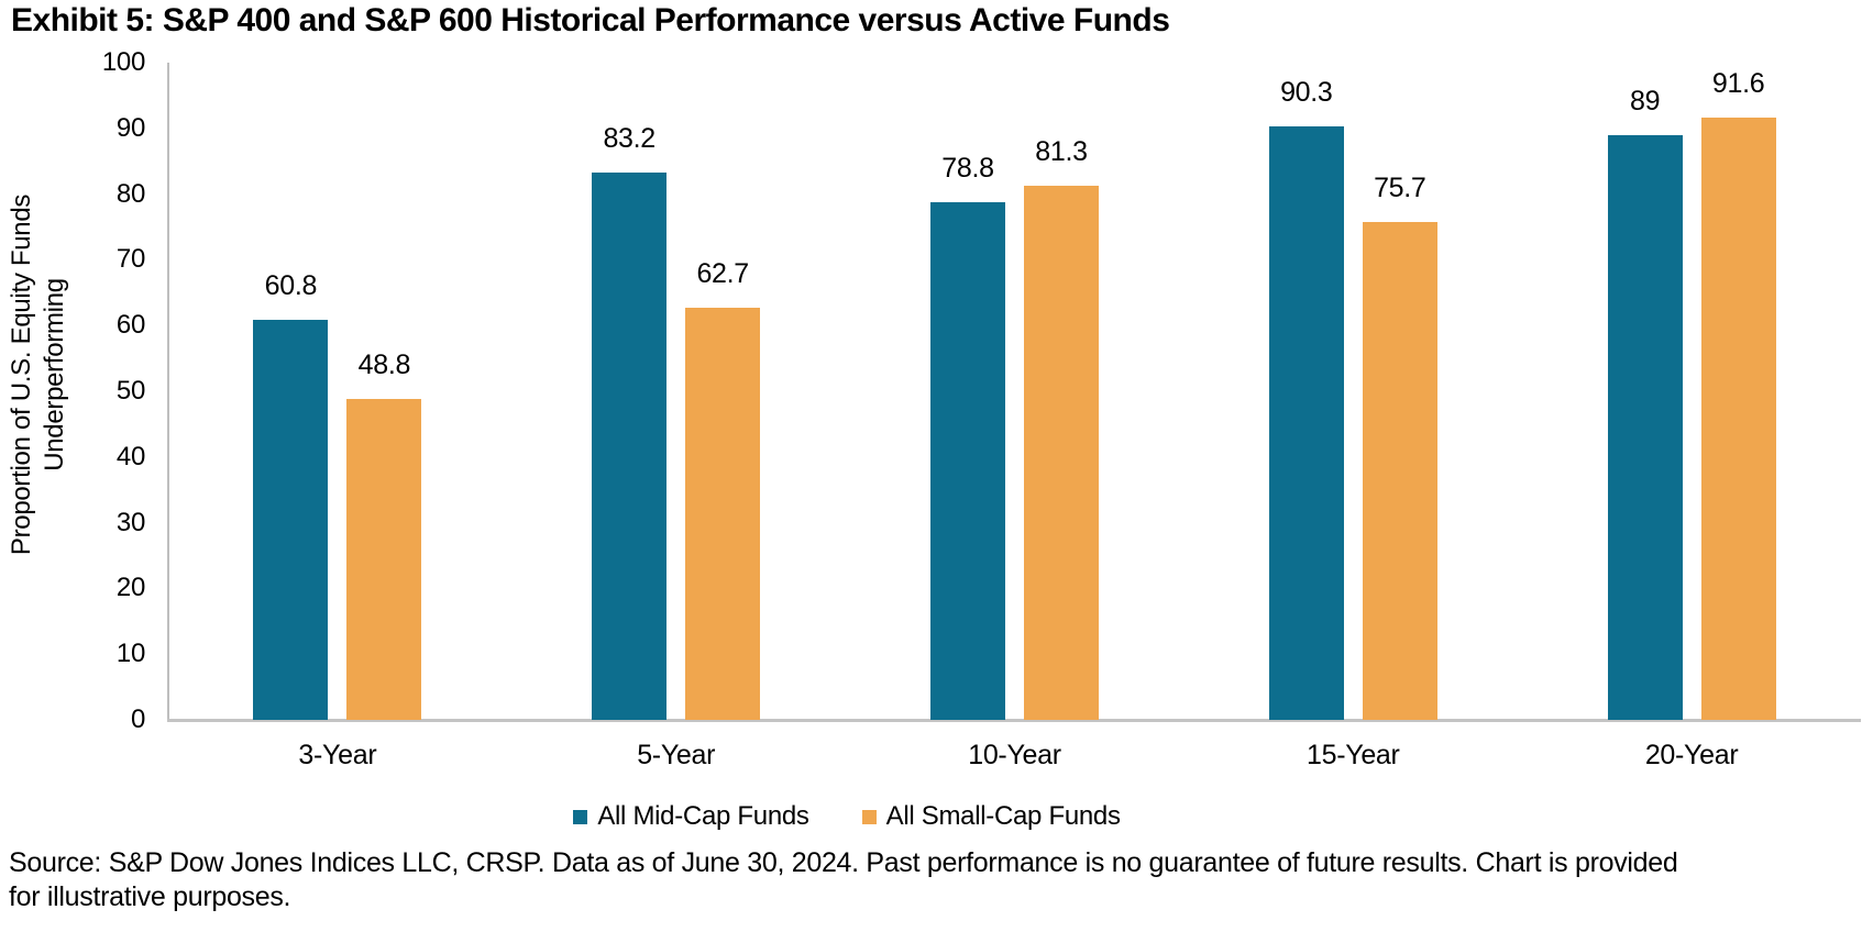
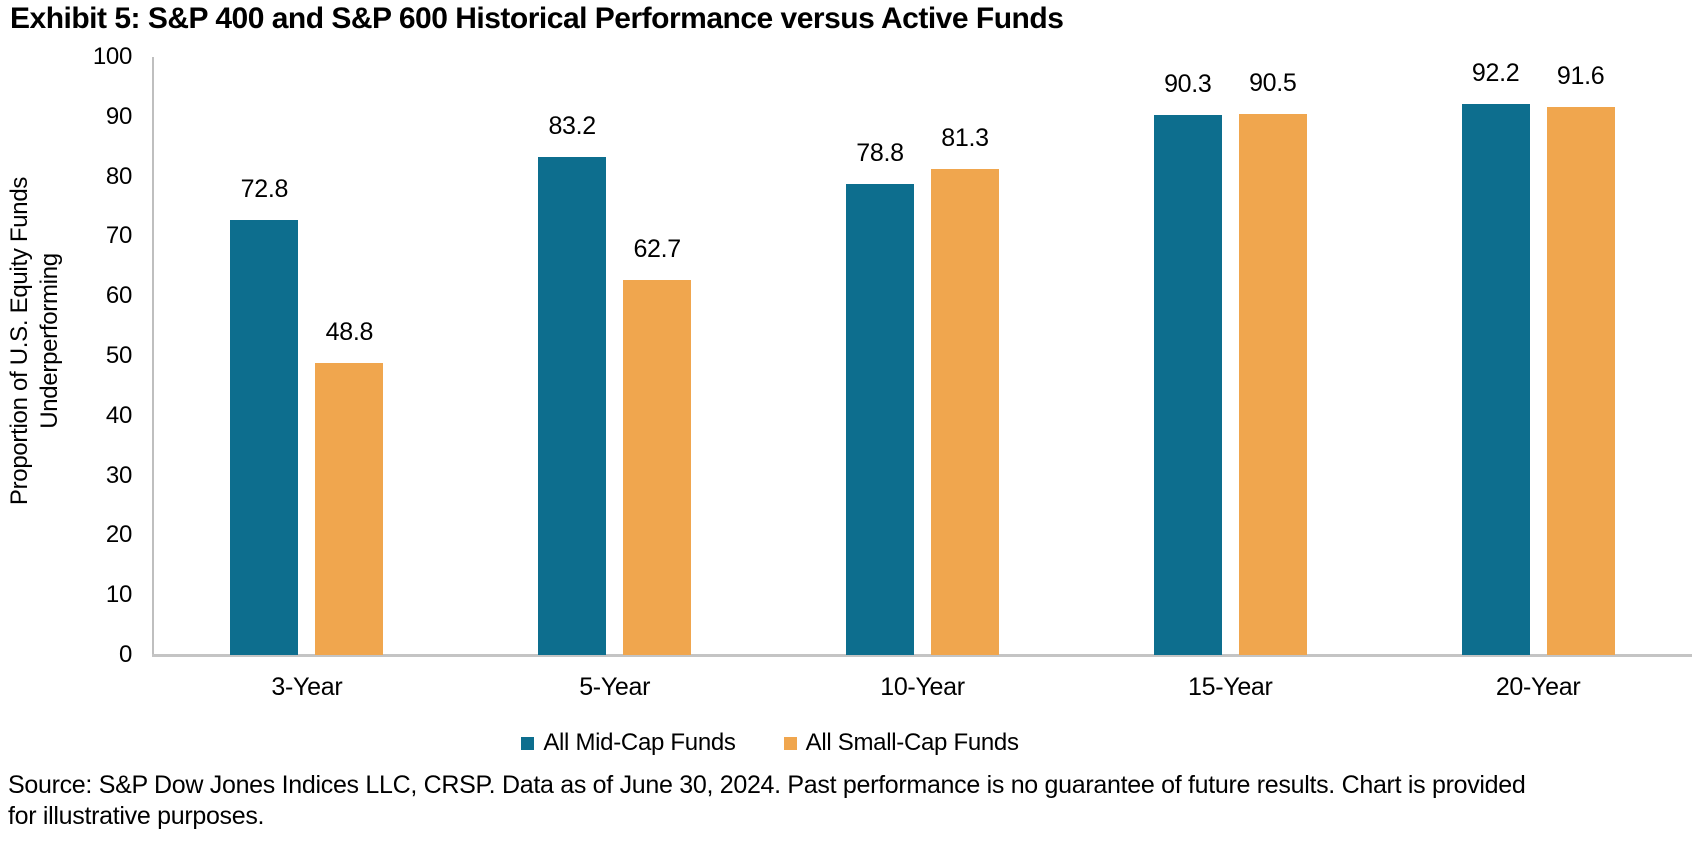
All Mid-Cap Funds/3-Year: 60.8 -> 72.8
All Small-Cap Funds/15-Year: 75.7 -> 90.5
All Mid-Cap Funds/20-Year: 89 -> 92.2
